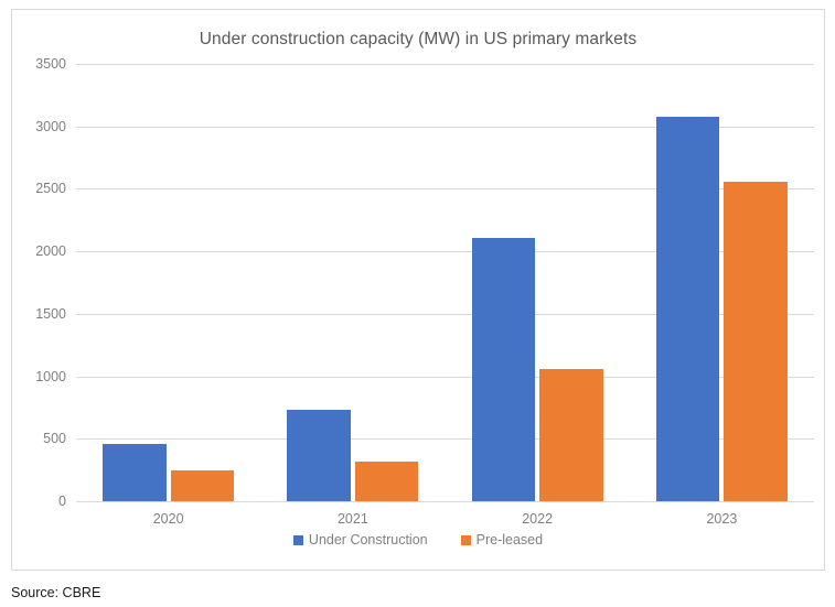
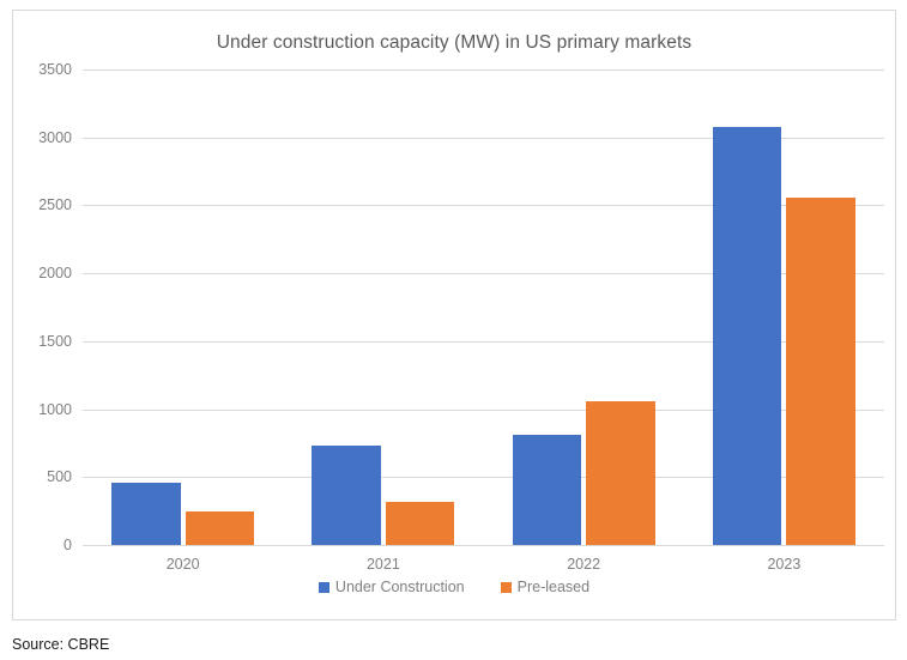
Under Construction/2022: 2110 -> 810
